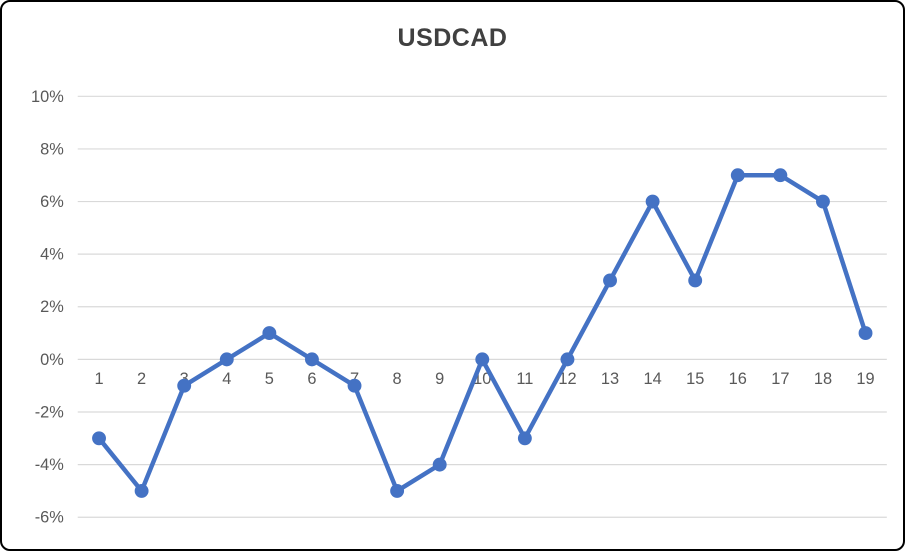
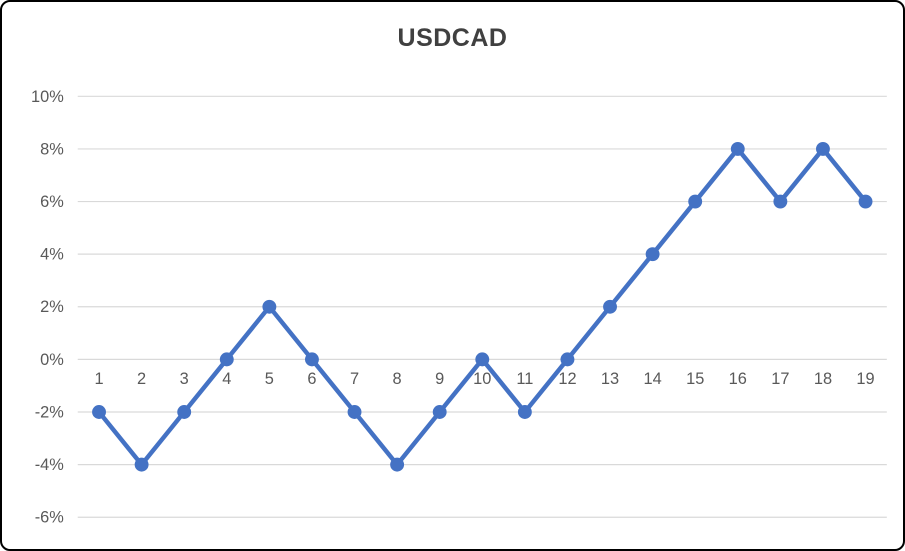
1: -3% -> -2%
2: -5% -> -4%
3: -1% -> -2%
5: 1% -> 2%
7: -1% -> -2%
8: -5% -> -4%
9: -4% -> -2%
11: -3% -> -2%
13: 3% -> 2%
14: 6% -> 4%
15: 3% -> 6%
16: 7% -> 8%
17: 7% -> 6%
18: 6% -> 8%
19: 1% -> 6%
